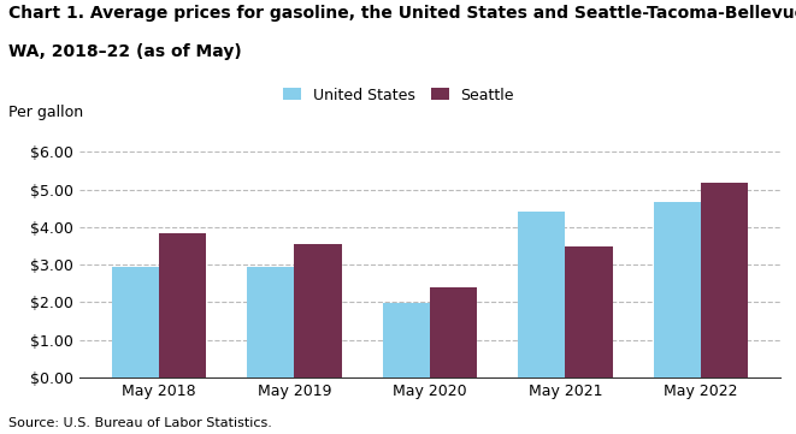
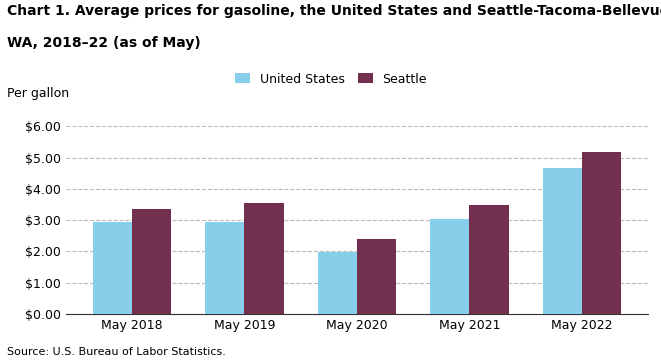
Seattle/May 2018: $3.85 -> $3.35
United States/May 2021: $4.40 -> $3.05
